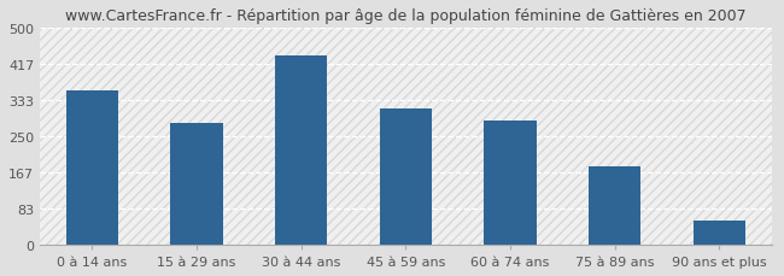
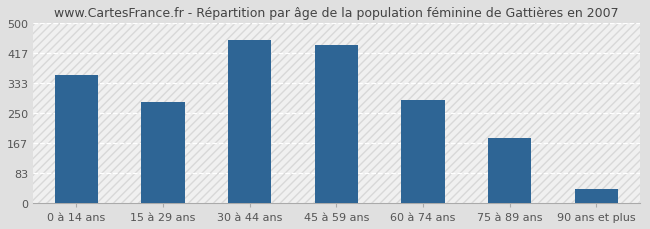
30 à 44 ans: 435 -> 452
45 à 59 ans: 315 -> 440
90 ans et plus: 55 -> 38
